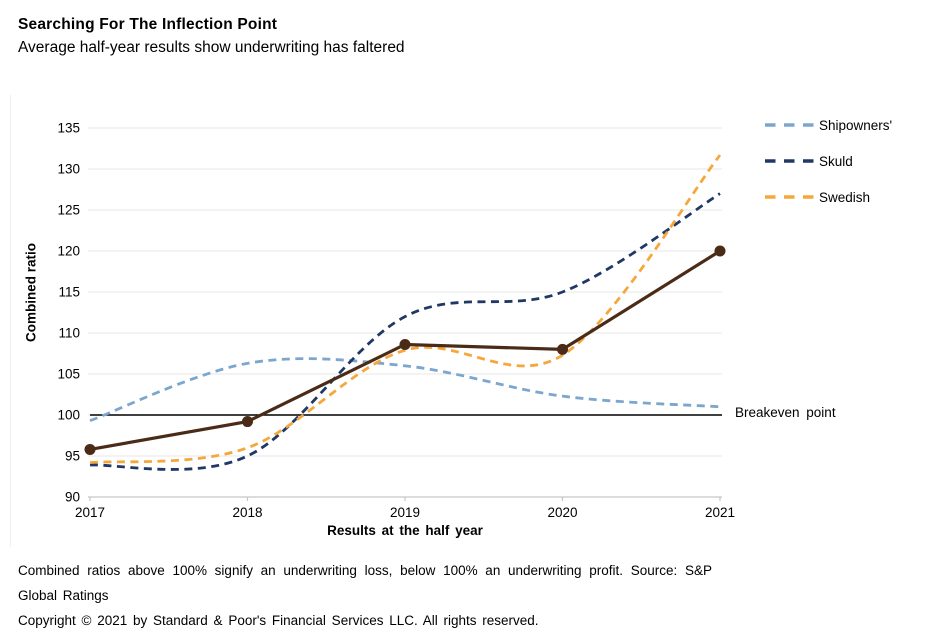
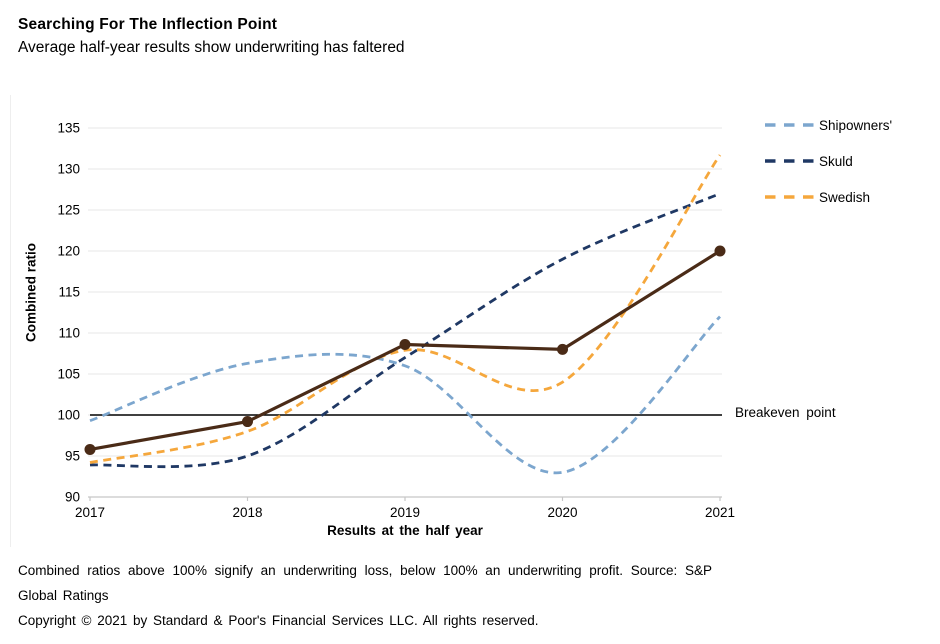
Swedish/2018: 96 -> 98
Skuld/2019: 112 -> 107
Shipowners'/2020: 102 -> 93
Skuld/2020: 115 -> 119
Swedish/2020: 107 -> 104
Shipowners'/2021: 101 -> 112
